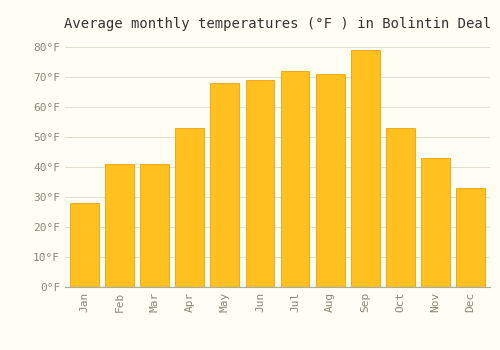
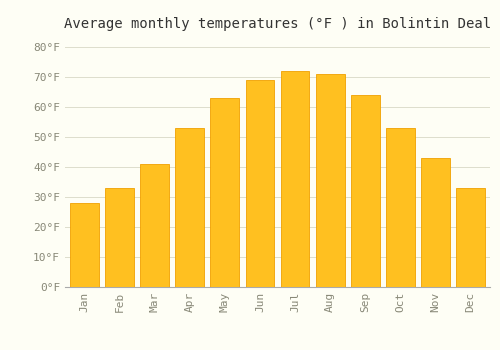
Feb: 41°F -> 33°F
May: 68°F -> 63°F
Sep: 79°F -> 64°F
